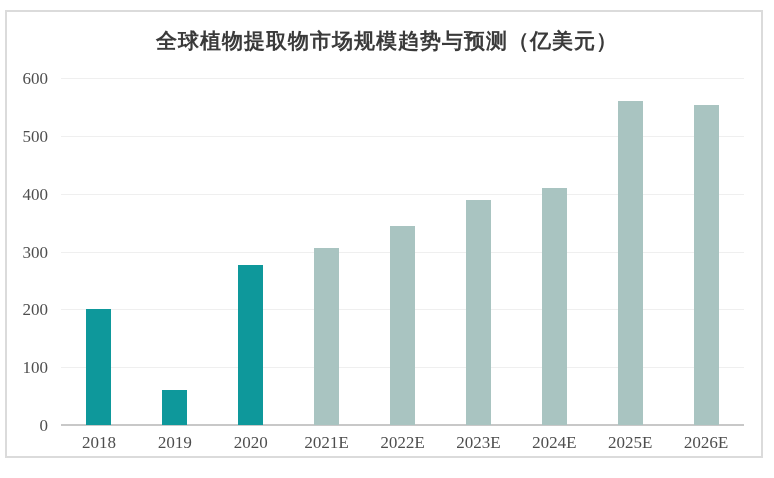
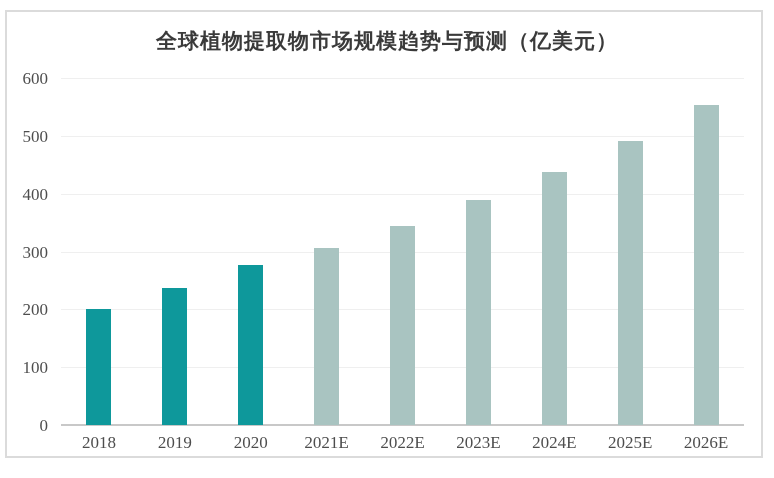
2019: 60 -> 240
2024E: 410 -> 440
2025E: 560 -> 490
